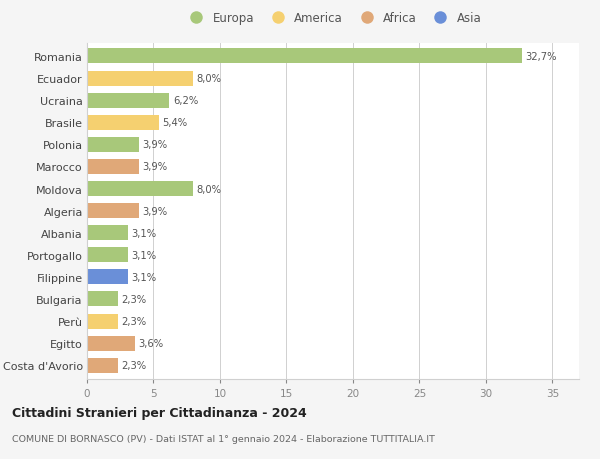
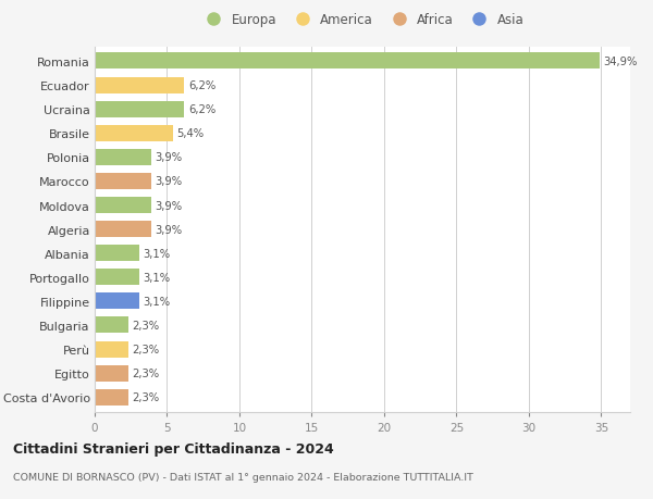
Romania: 32,7% -> 34,9%
Ecuador: 8,0% -> 6,2%
Moldova: 8,0% -> 3,9%
Egitto: 3,6% -> 2,3%
